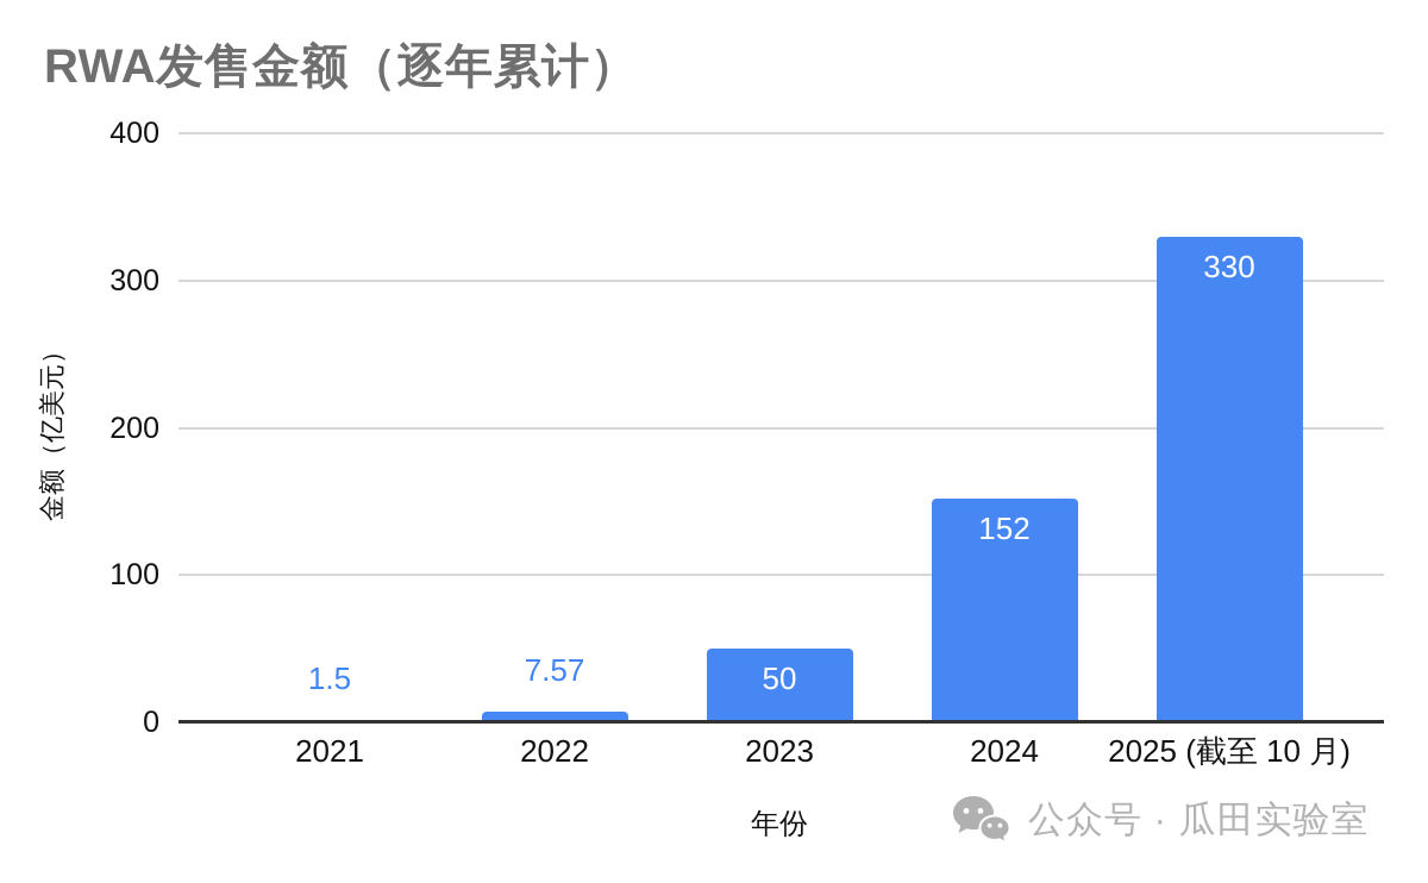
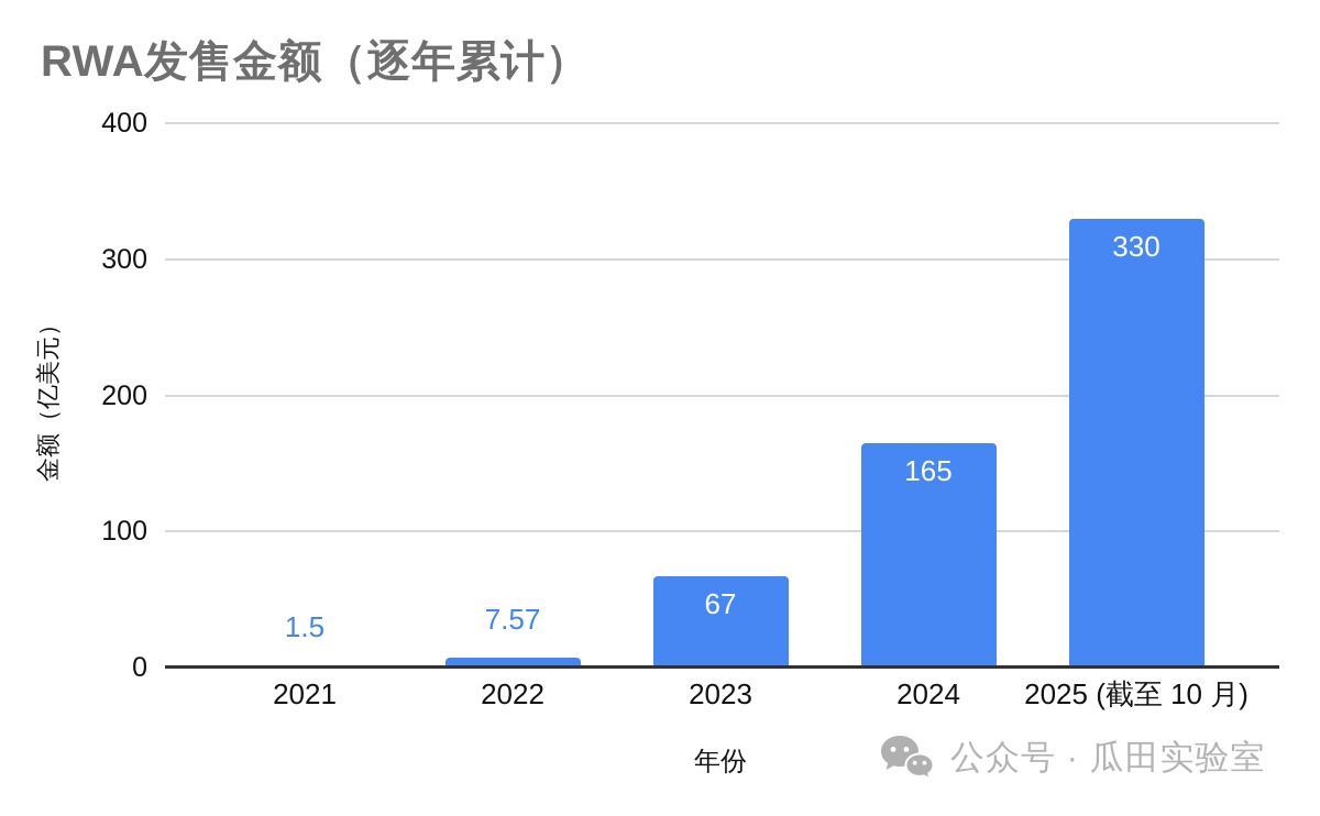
2023: 50 -> 67
2024: 152 -> 165
